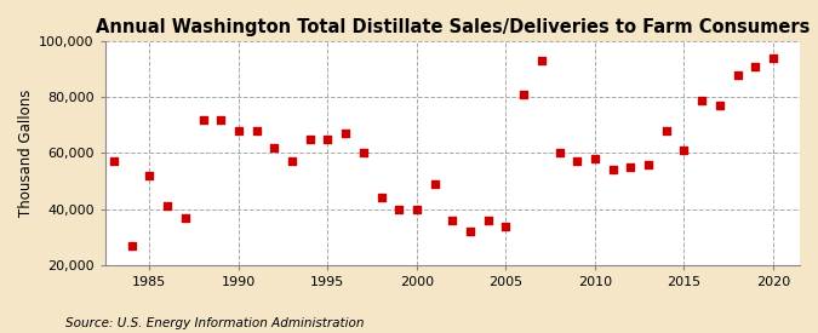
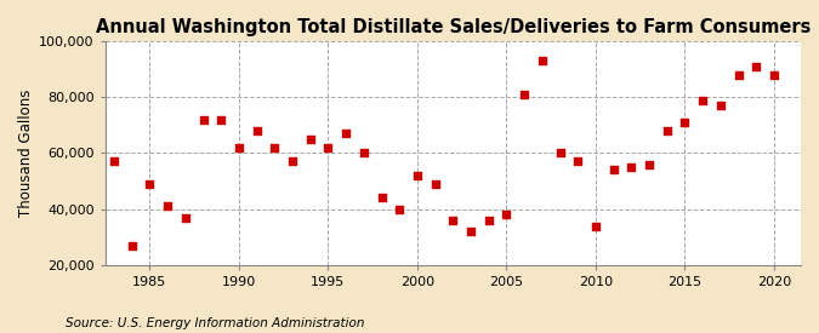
1985: 52,000 -> 49,000
1990: 68,000 -> 62,000
1995: 65,000 -> 62,000
2000: 40,000 -> 52,000
2005: 34,000 -> 38,000
2010: 58,000 -> 34,000
2015: 61,000 -> 71,000
2020: 94,000 -> 88,000
